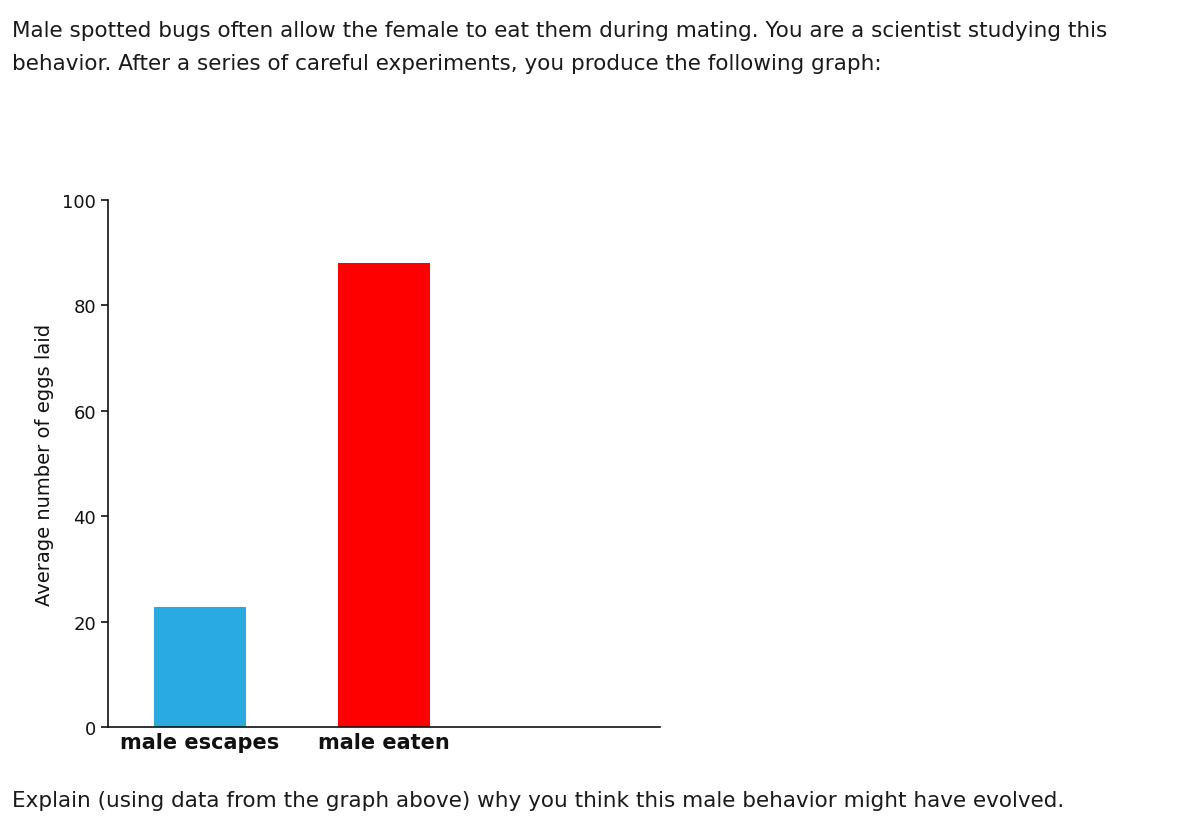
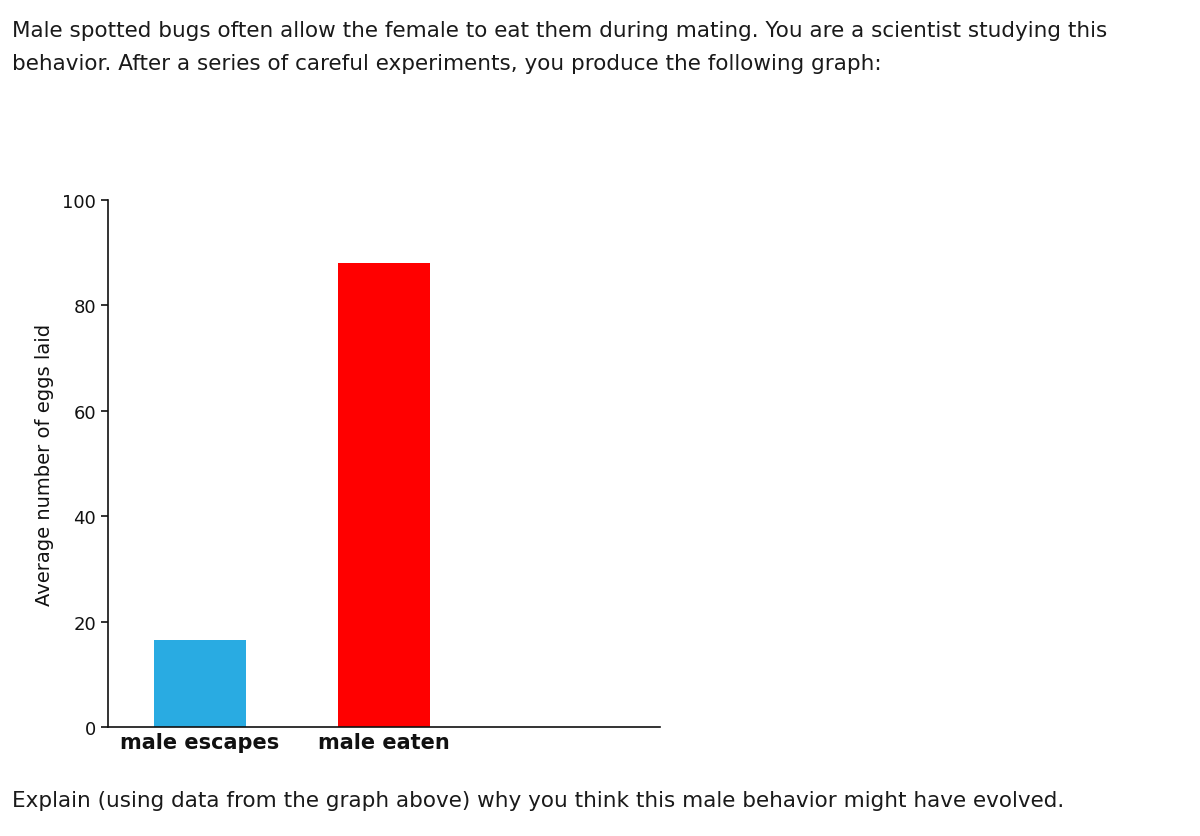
male escapes: 22.8 -> 16.5
